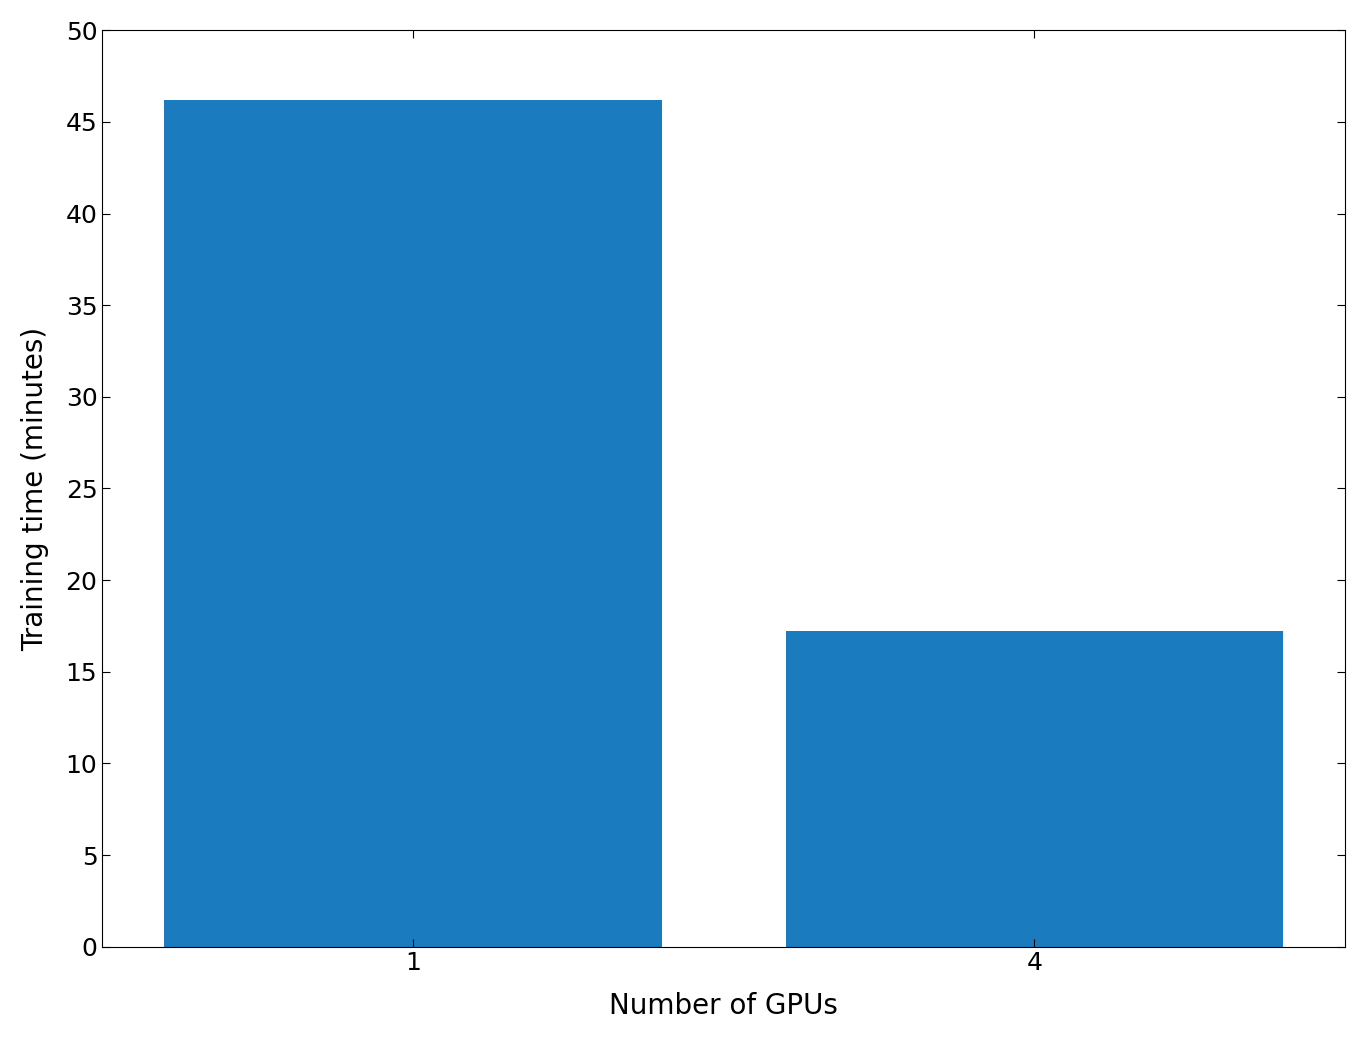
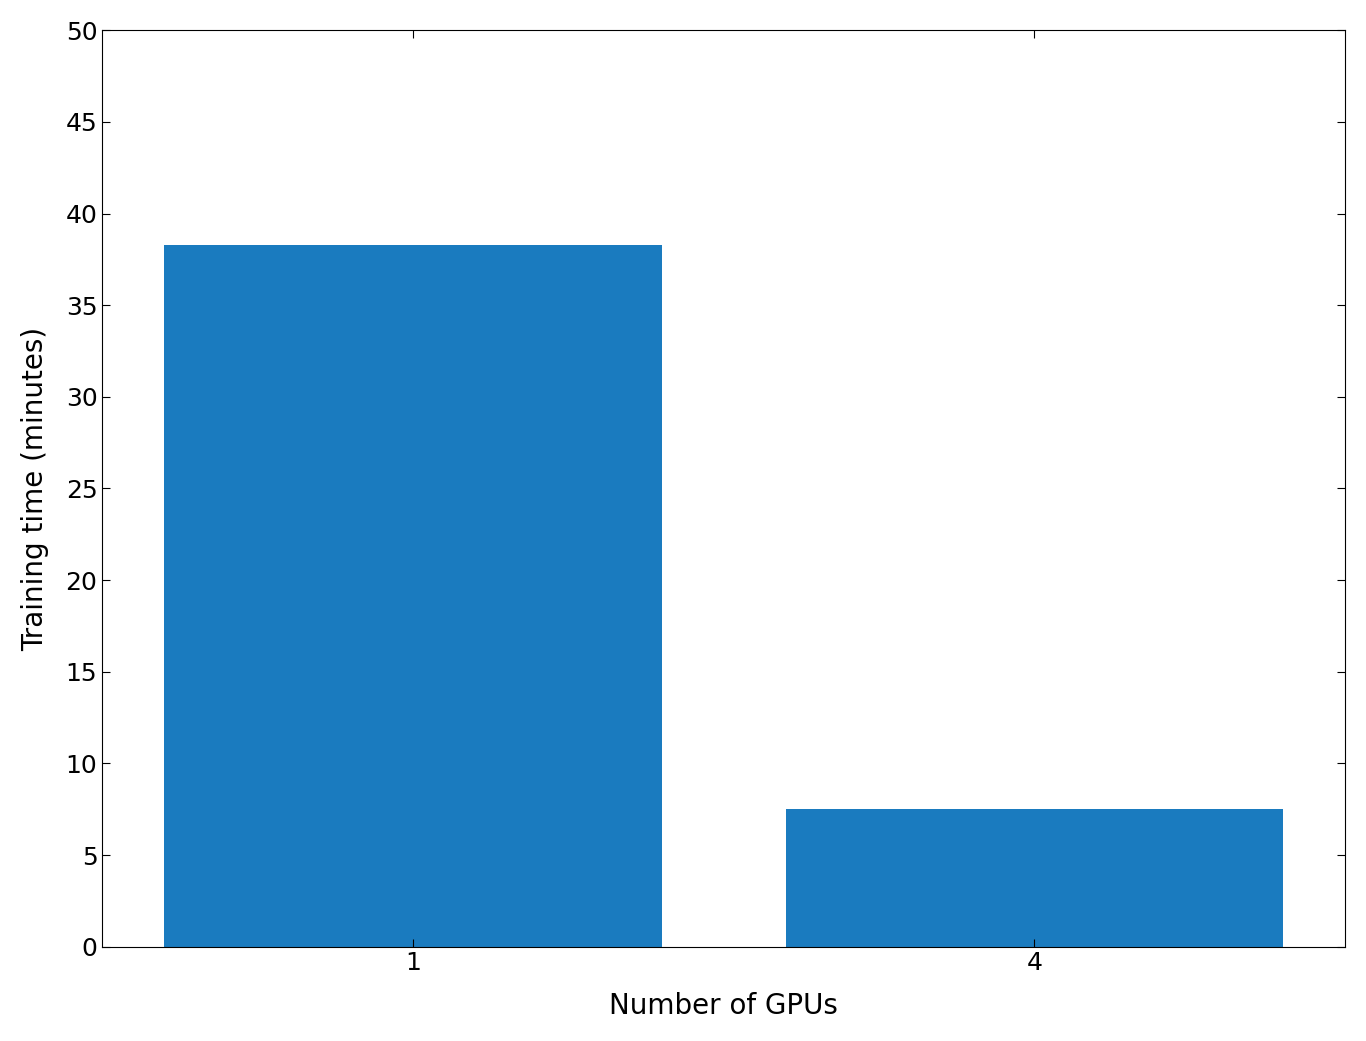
1: 46.2 -> 38.3
4: 17.2 -> 7.5
